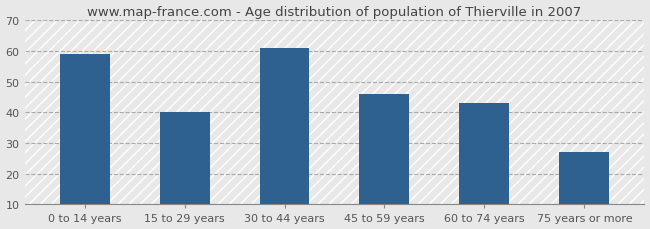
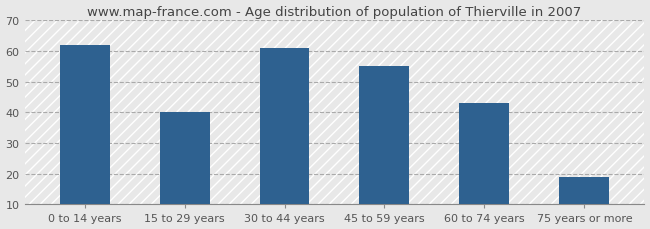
0 to 14 years: 59 -> 62
45 to 59 years: 46 -> 55
75 years or more: 27 -> 19
